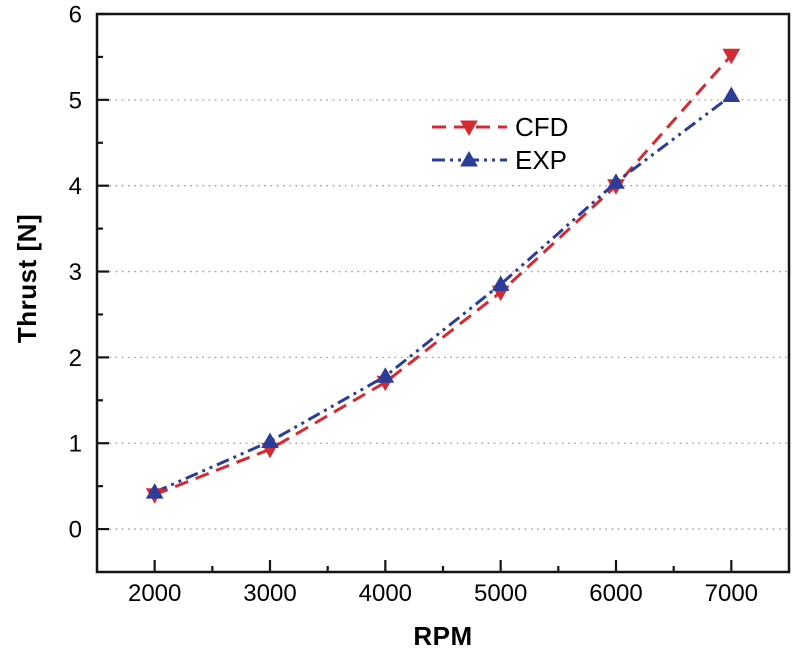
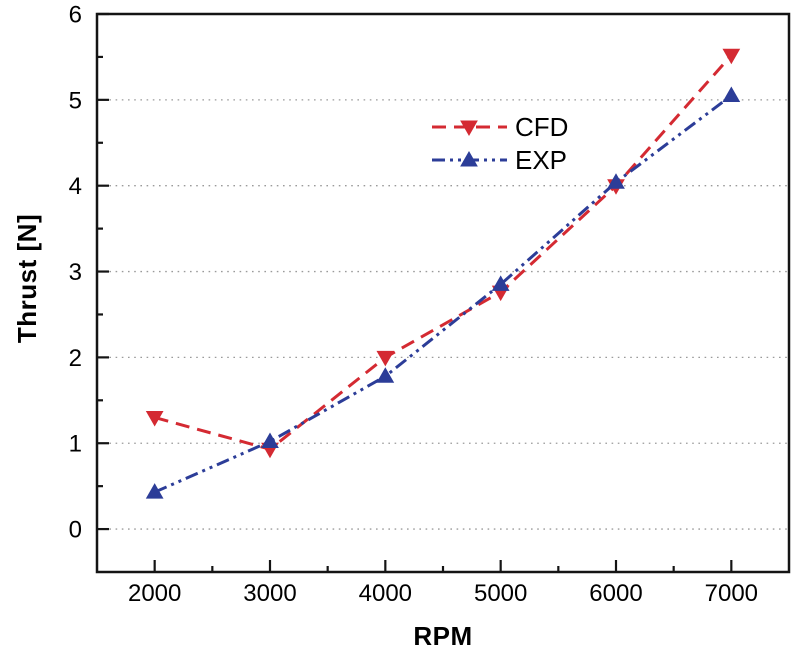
CFD/2000: 0.4 -> 1.3
CFD/4000: 1.7 -> 2.0
